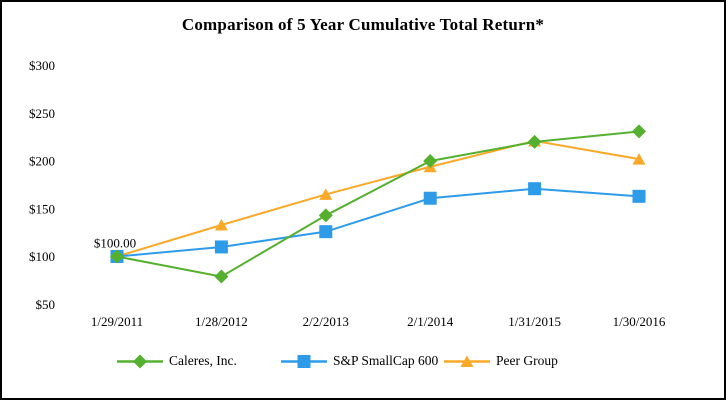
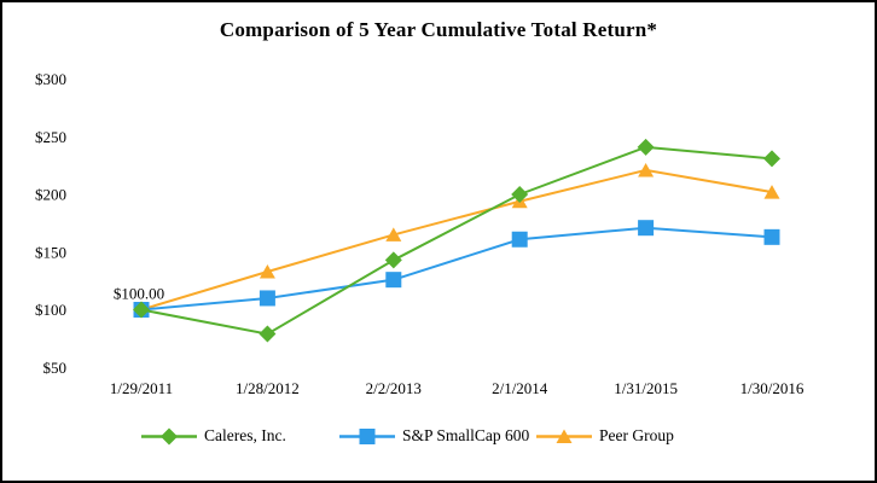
Caleres, Inc./1/31/2015: $220 -> $240
